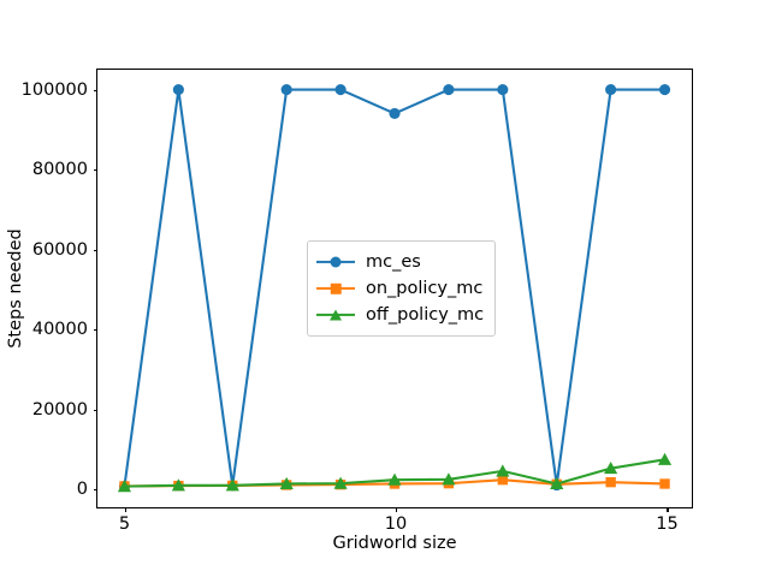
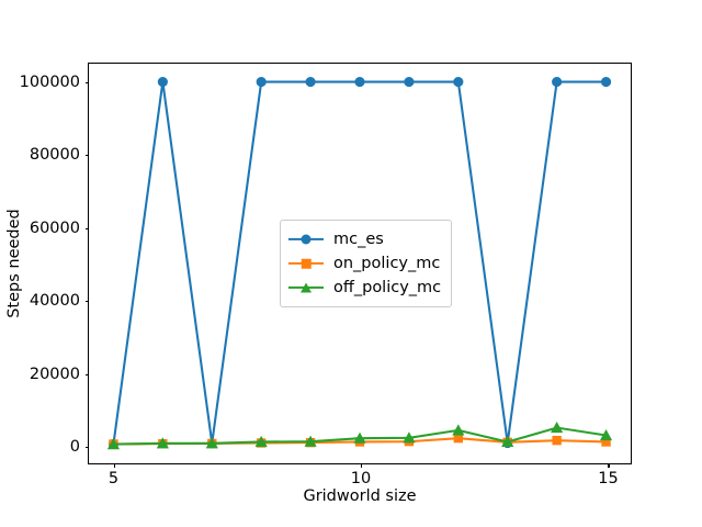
mc_es/10: 94000 -> 100000
off_policy_mc/15: 7000 -> 3000
